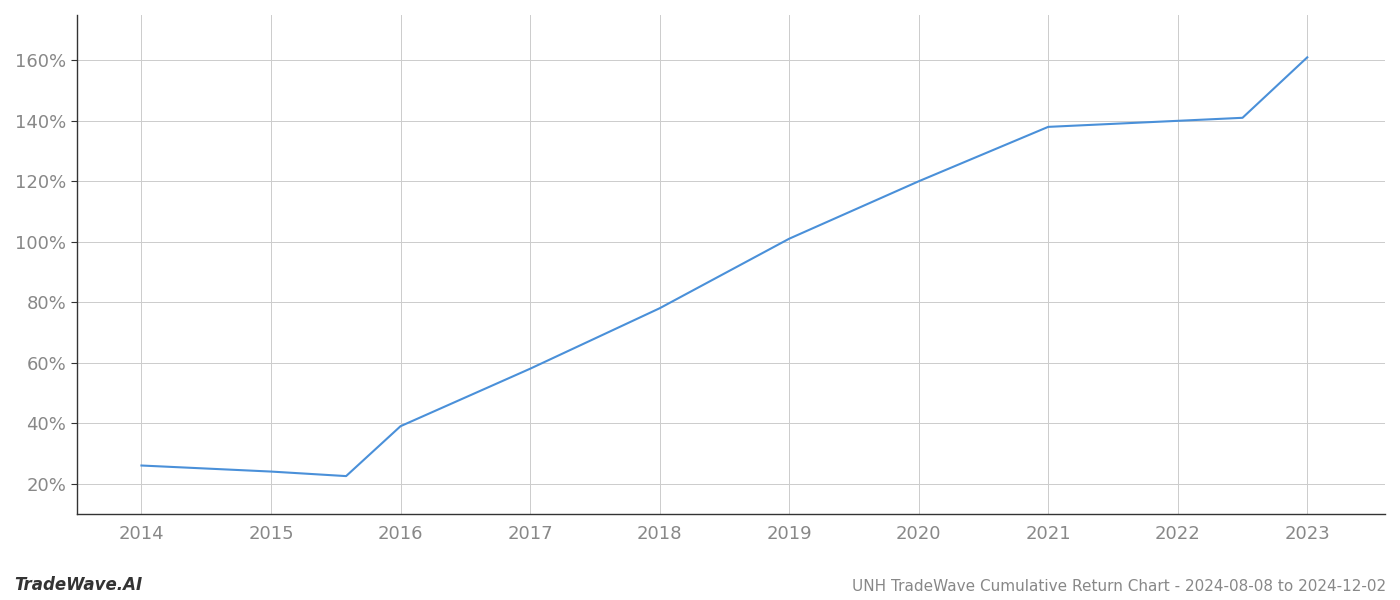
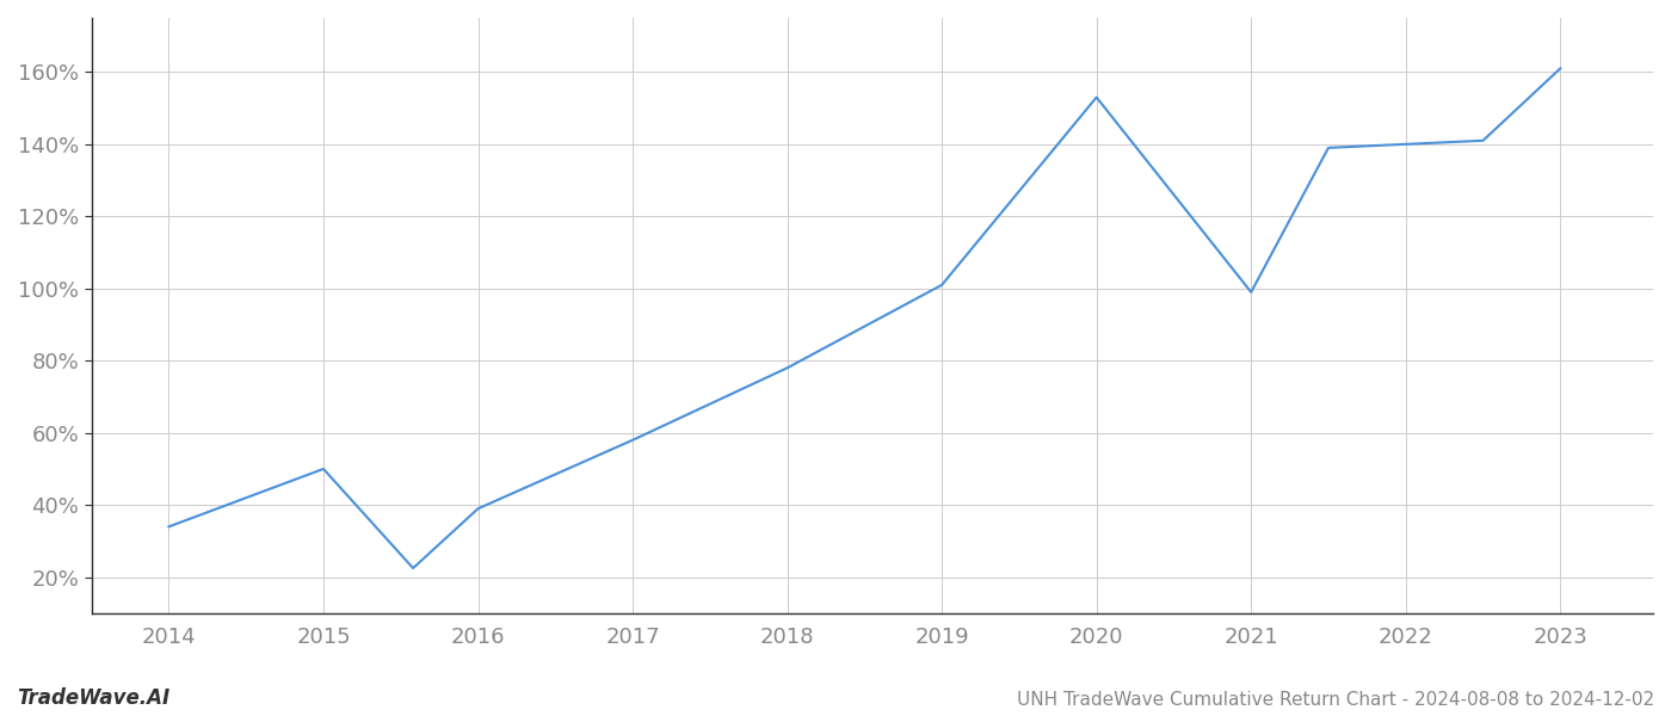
2014: 26.0% -> 34.0%
2015: 24.0% -> 50.0%
2020: 120.0% -> 153.0%
2021: 138.0% -> 99.0%
